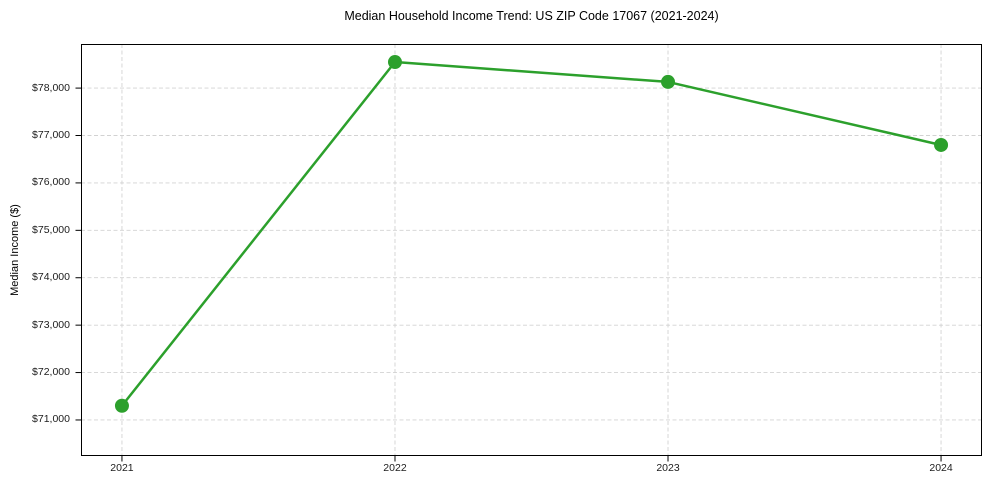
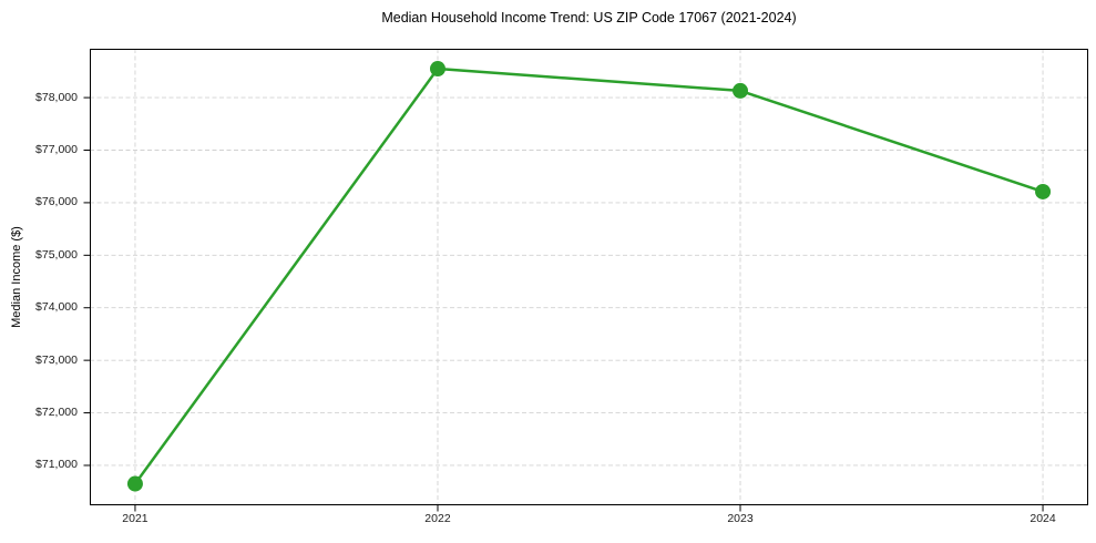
2021: $71300 -> $70600
2024: $76800 -> $76200
